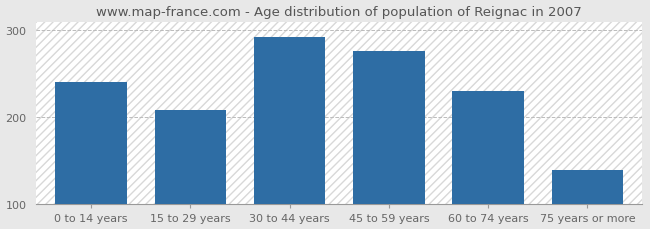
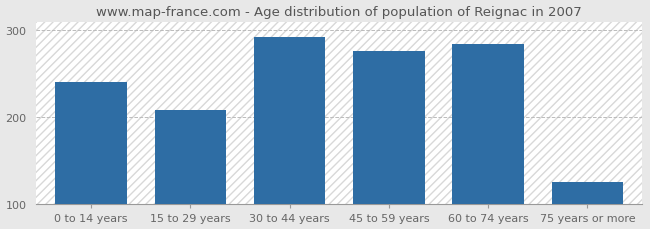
60 to 74 years: 230 -> 284
75 years or more: 140 -> 126
